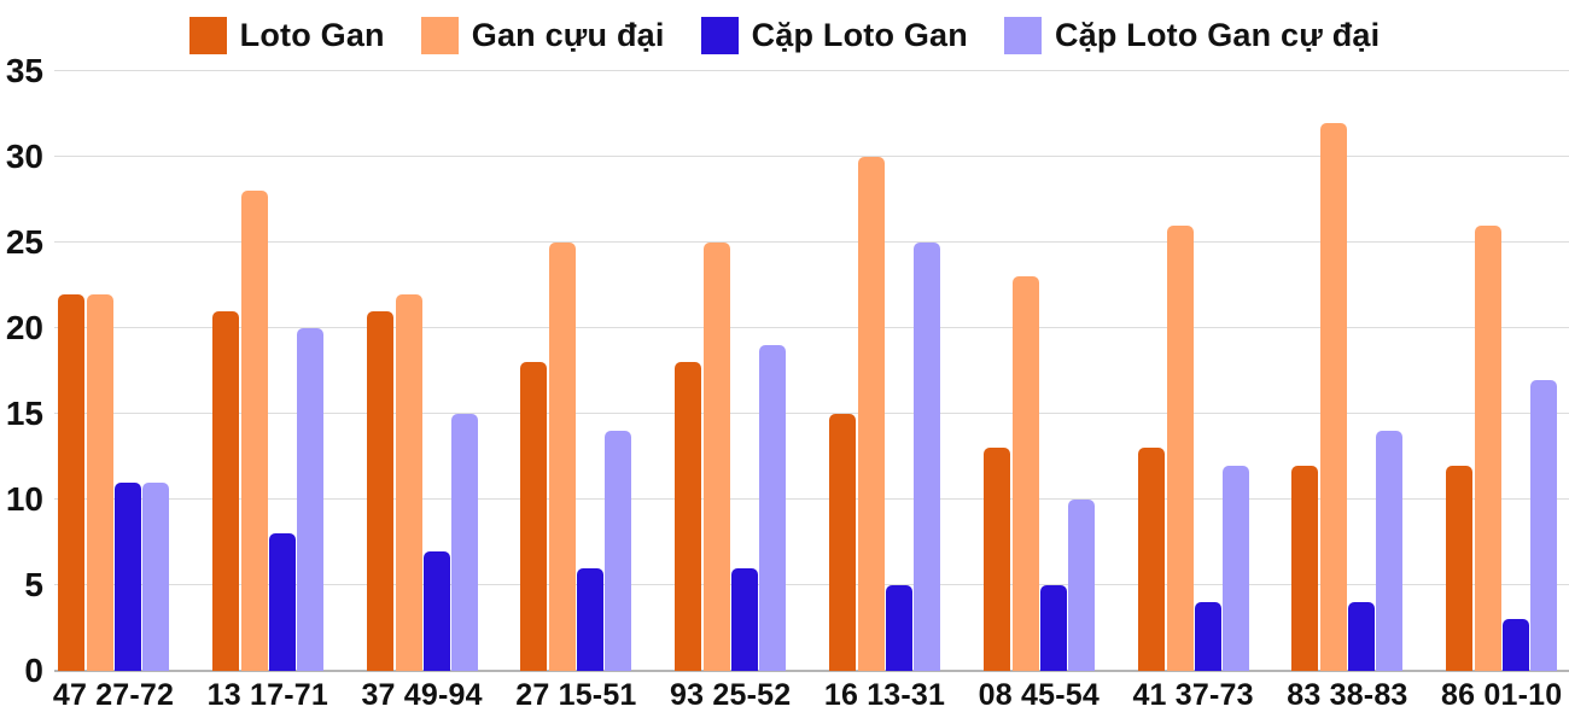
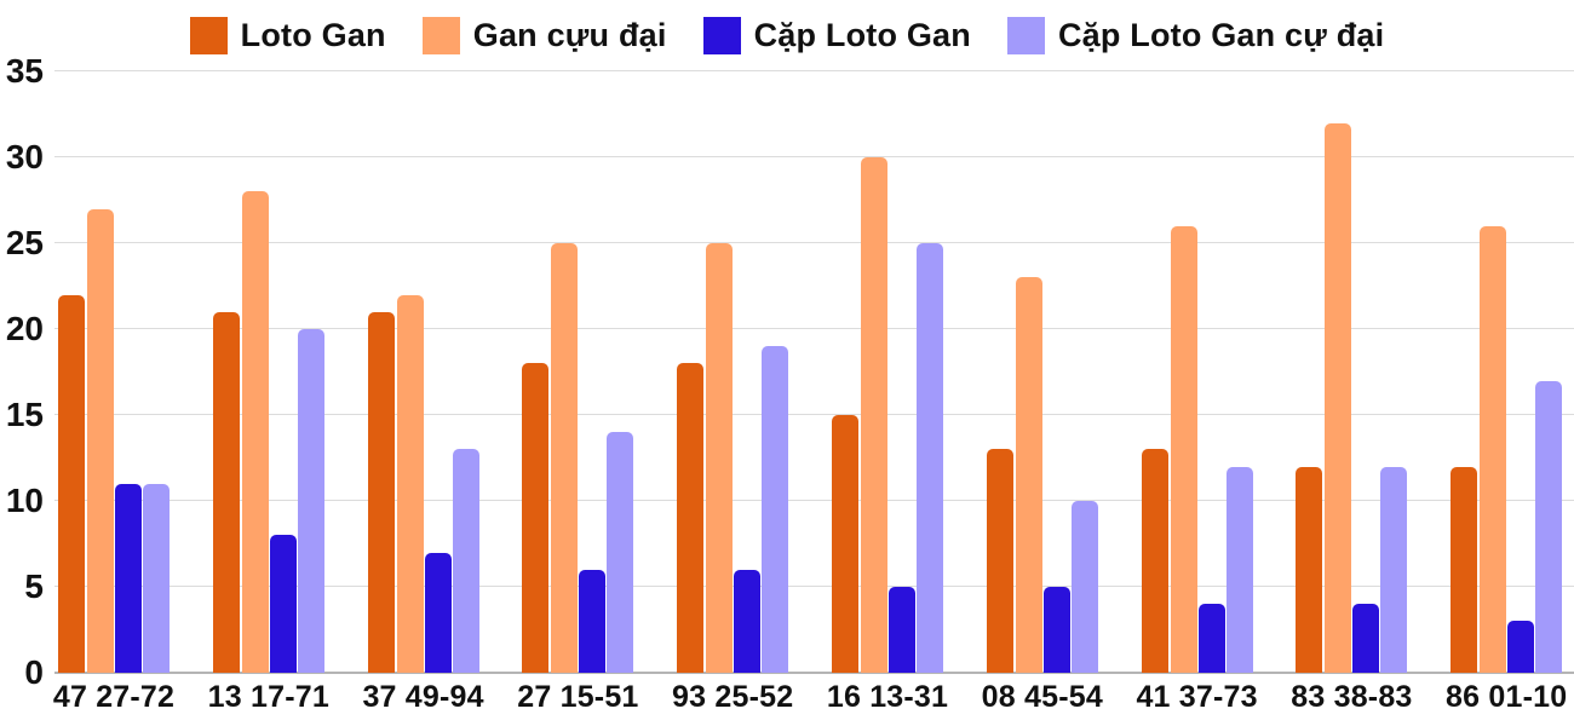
Gan cựu đại/47 27-72: 22 -> 27
Cặp Loto Gan cự đại/37 49-94: 15 -> 13
Cặp Loto Gan cự đại/83 38-83: 14 -> 12
